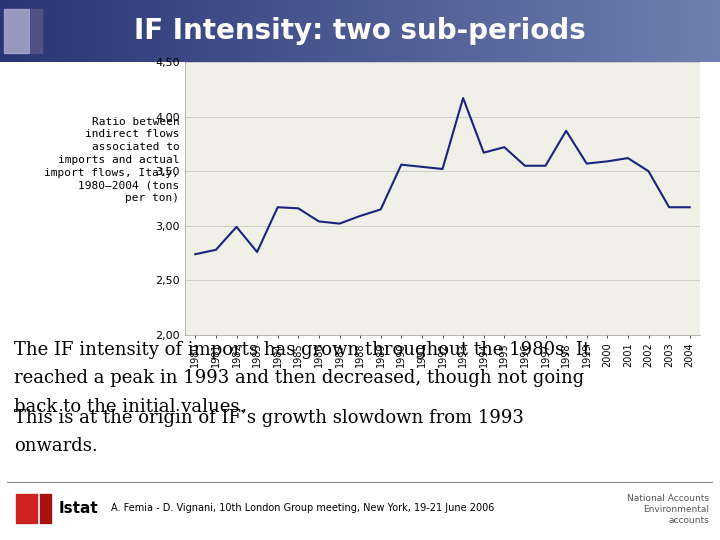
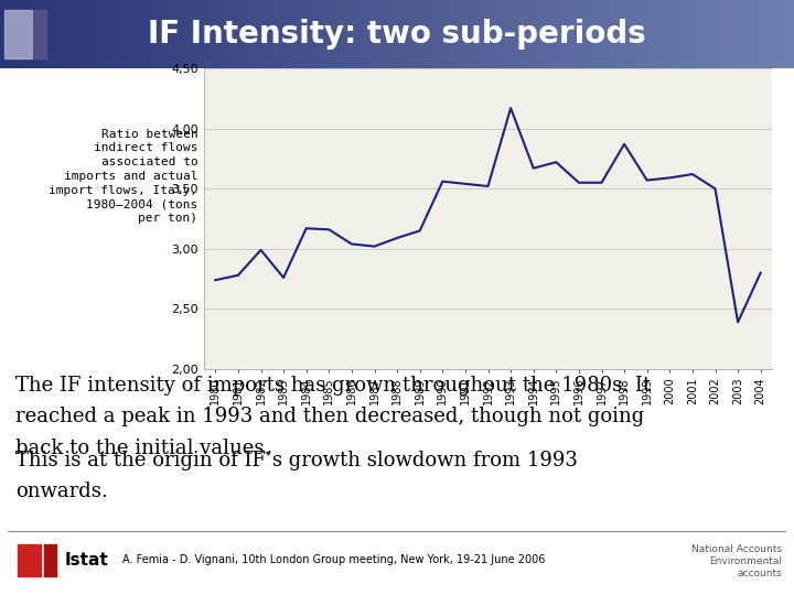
2003: 3,17 -> 2,39
2004: 3,17 -> 2,80
